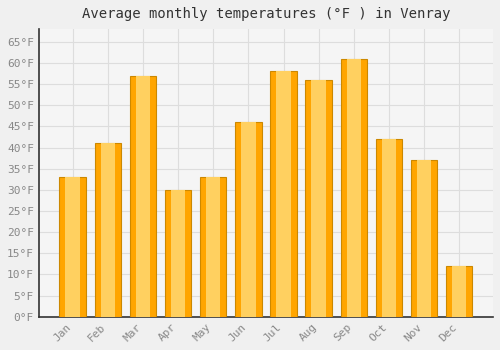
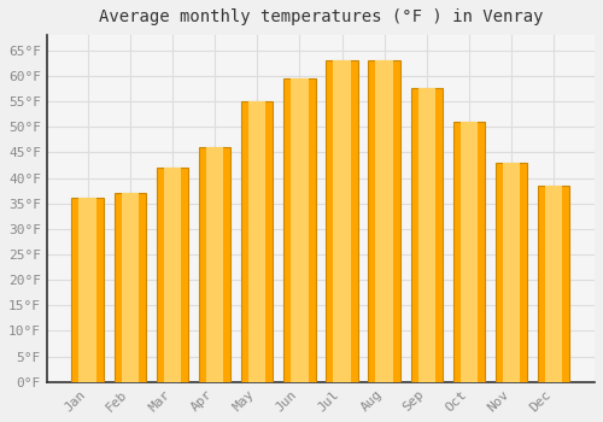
Jan: 33.0°F -> 36.0°F
Feb: 41.0°F -> 37.0°F
Mar: 57.0°F -> 42.0°F
Apr: 30.0°F -> 46.0°F
May: 33.0°F -> 55.0°F
Jun: 46.0°F -> 59.5°F
Jul: 58.0°F -> 63.0°F
Aug: 56.0°F -> 63.0°F
Sep: 61.0°F -> 57.5°F
Oct: 42.0°F -> 51.0°F
Nov: 37.0°F -> 43.0°F
Dec: 12.0°F -> 38.5°F
